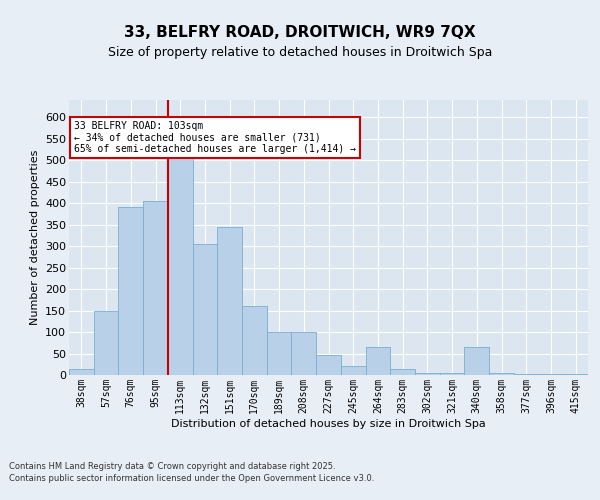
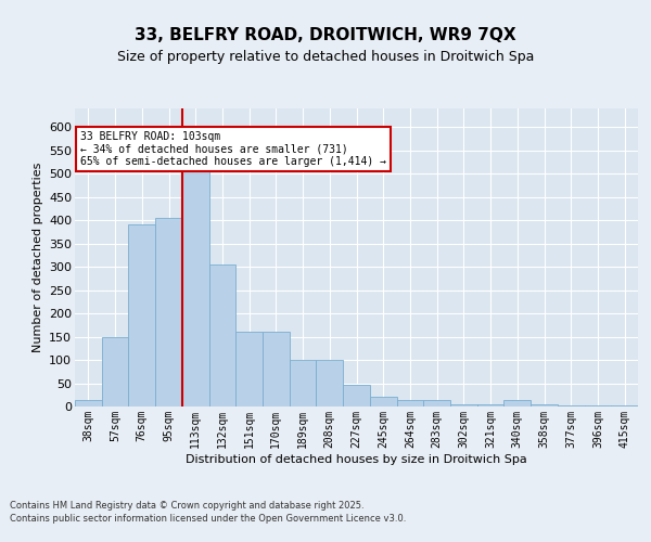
151sqm: 345 -> 160
264sqm: 65 -> 15
340sqm: 65 -> 15
